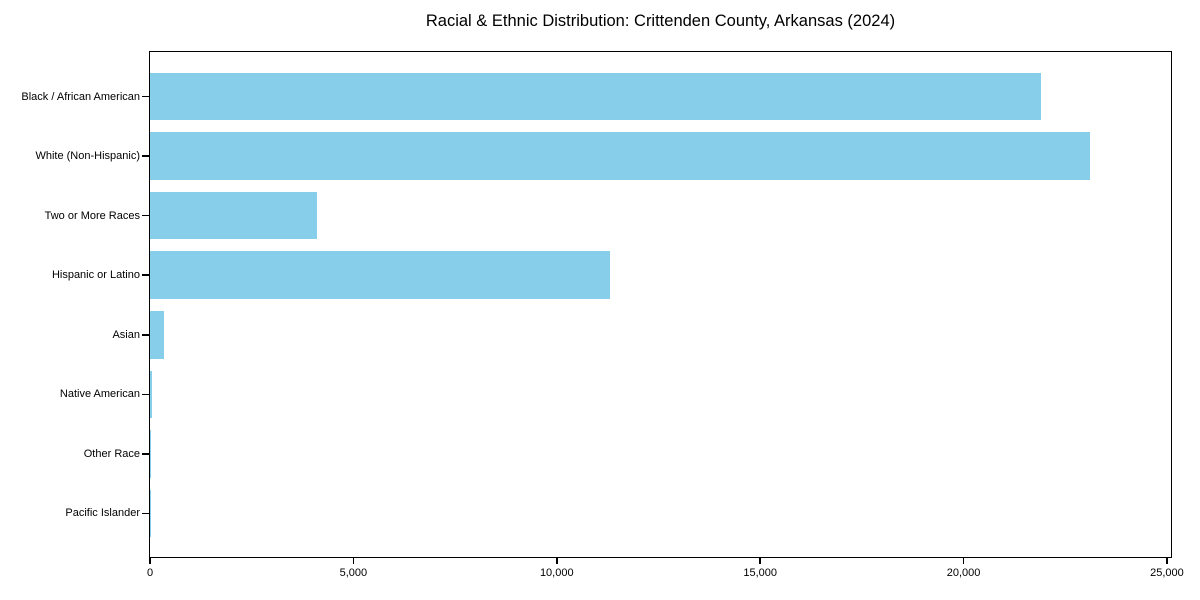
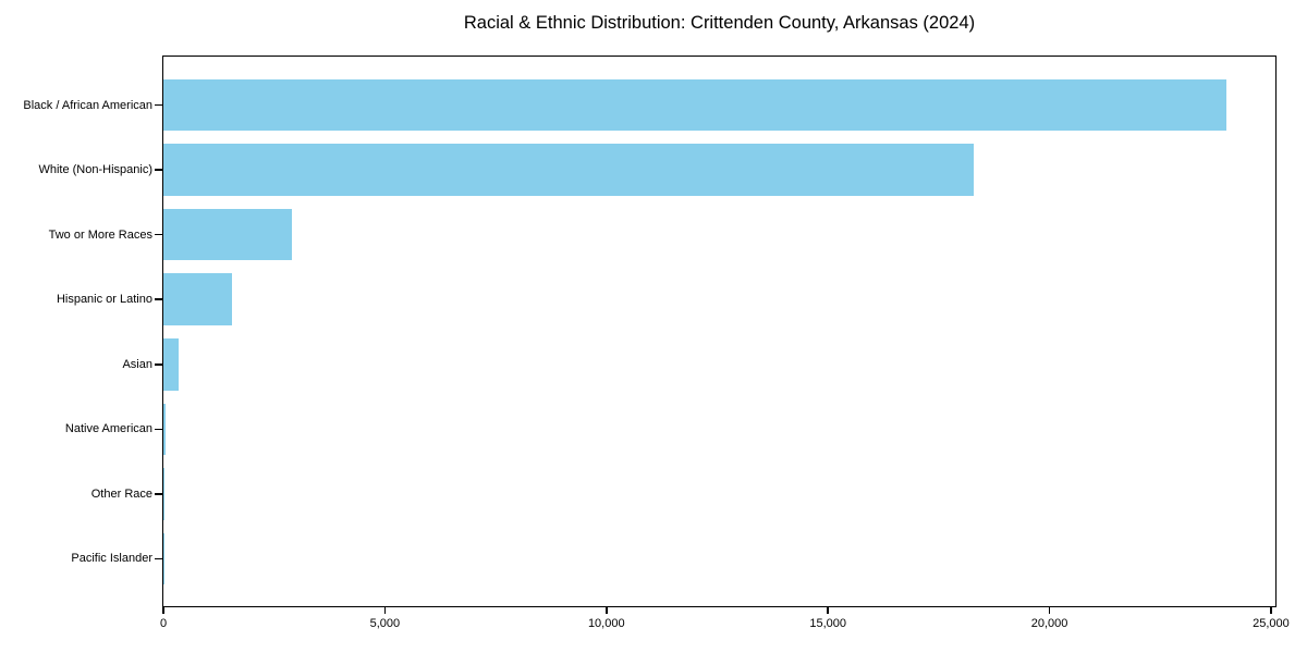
Black / African American: 21900 -> 24000
White (Non-Hispanic): 23100 -> 18300
Two or More Races: 4100 -> 2900
Hispanic or Latino: 11300 -> 1600
